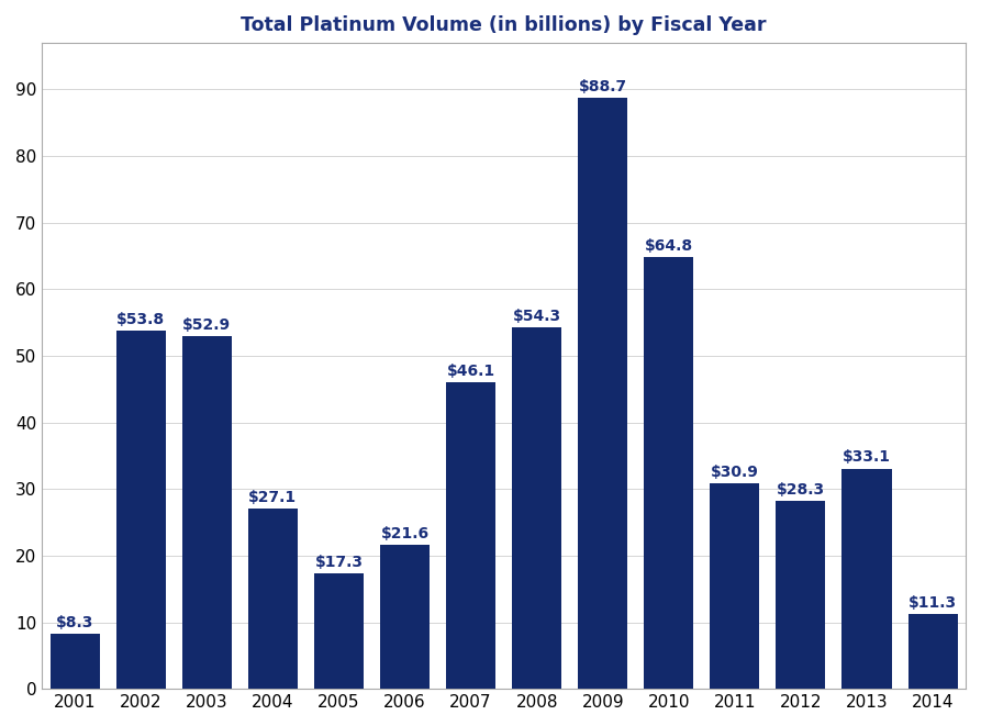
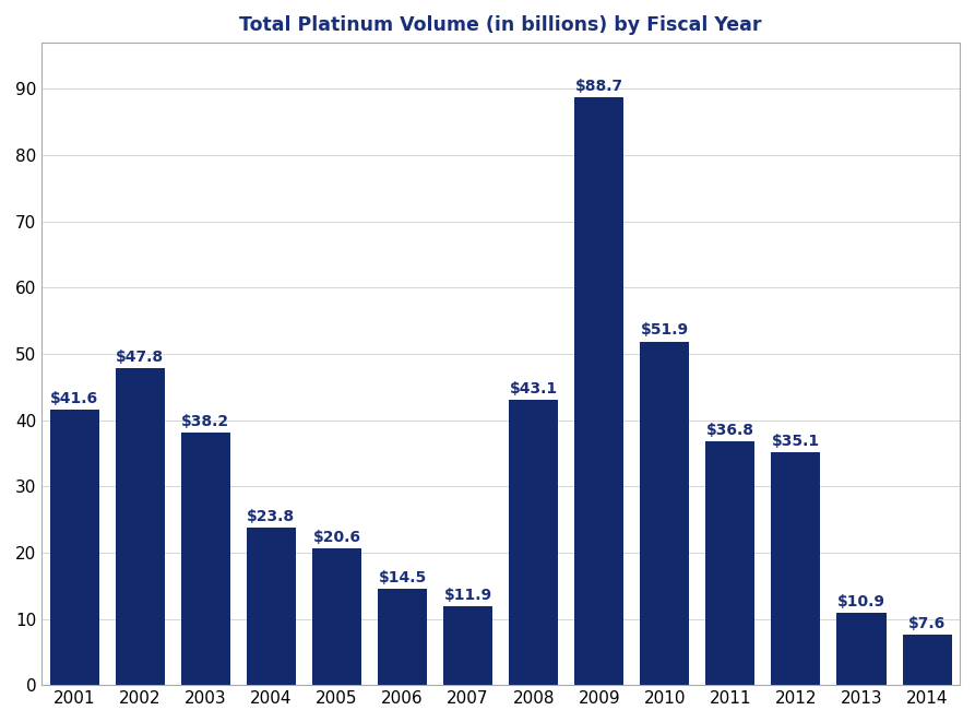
2001: $8.3 -> $41.6
2002: $53.8 -> $47.8
2003: $52.9 -> $38.2
2004: $27.1 -> $23.8
2005: $17.3 -> $20.6
2006: $21.6 -> $14.5
2007: $46.1 -> $11.9
2008: $54.3 -> $43.1
2010: $64.8 -> $51.9
2011: $30.9 -> $36.8
2012: $28.3 -> $35.1
2013: $33.1 -> $10.9
2014: $11.3 -> $7.6
